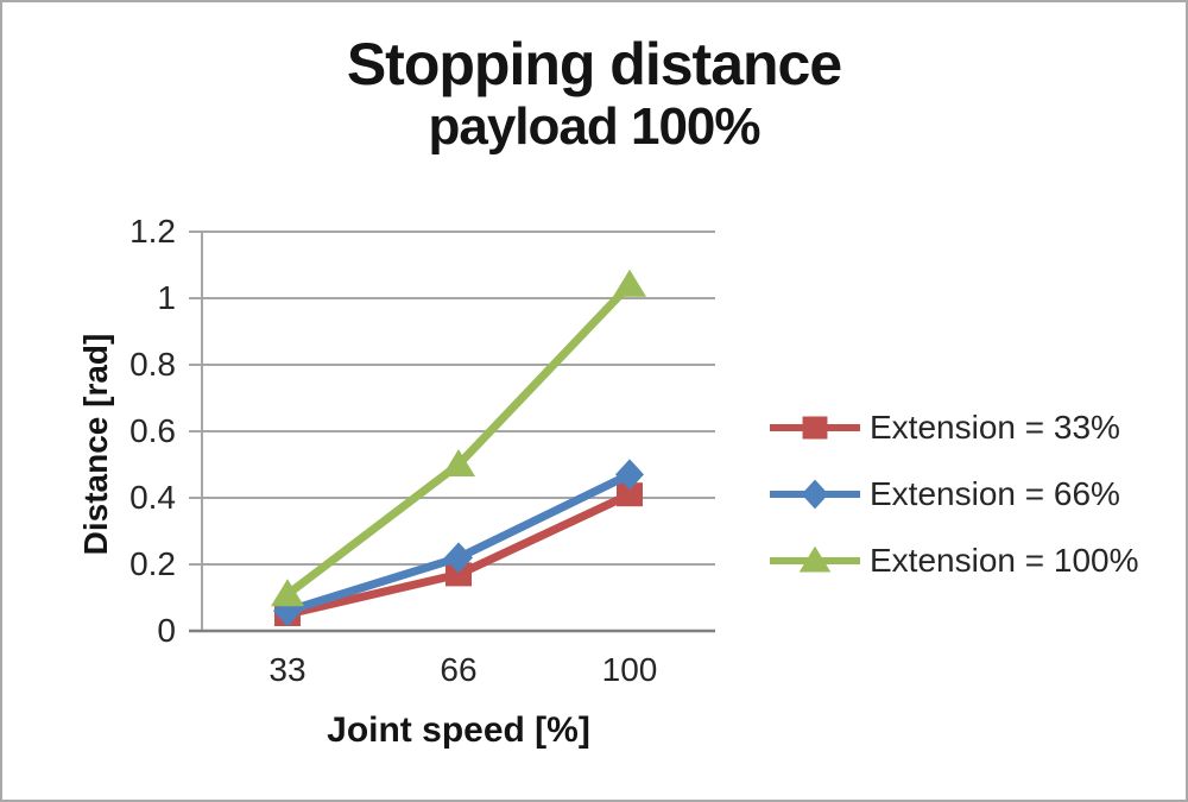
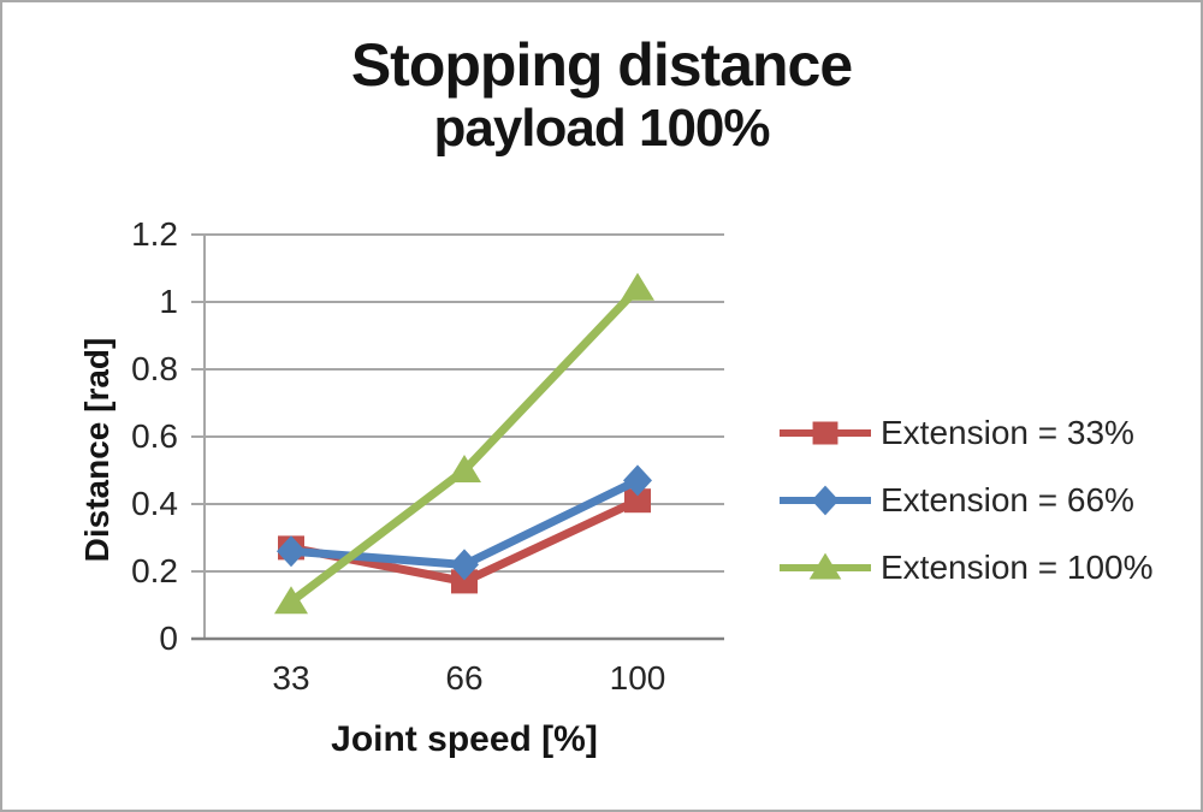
Extension = 33%/33: 0.05 -> 0.27
Extension = 66%/33: 0.06 -> 0.26
